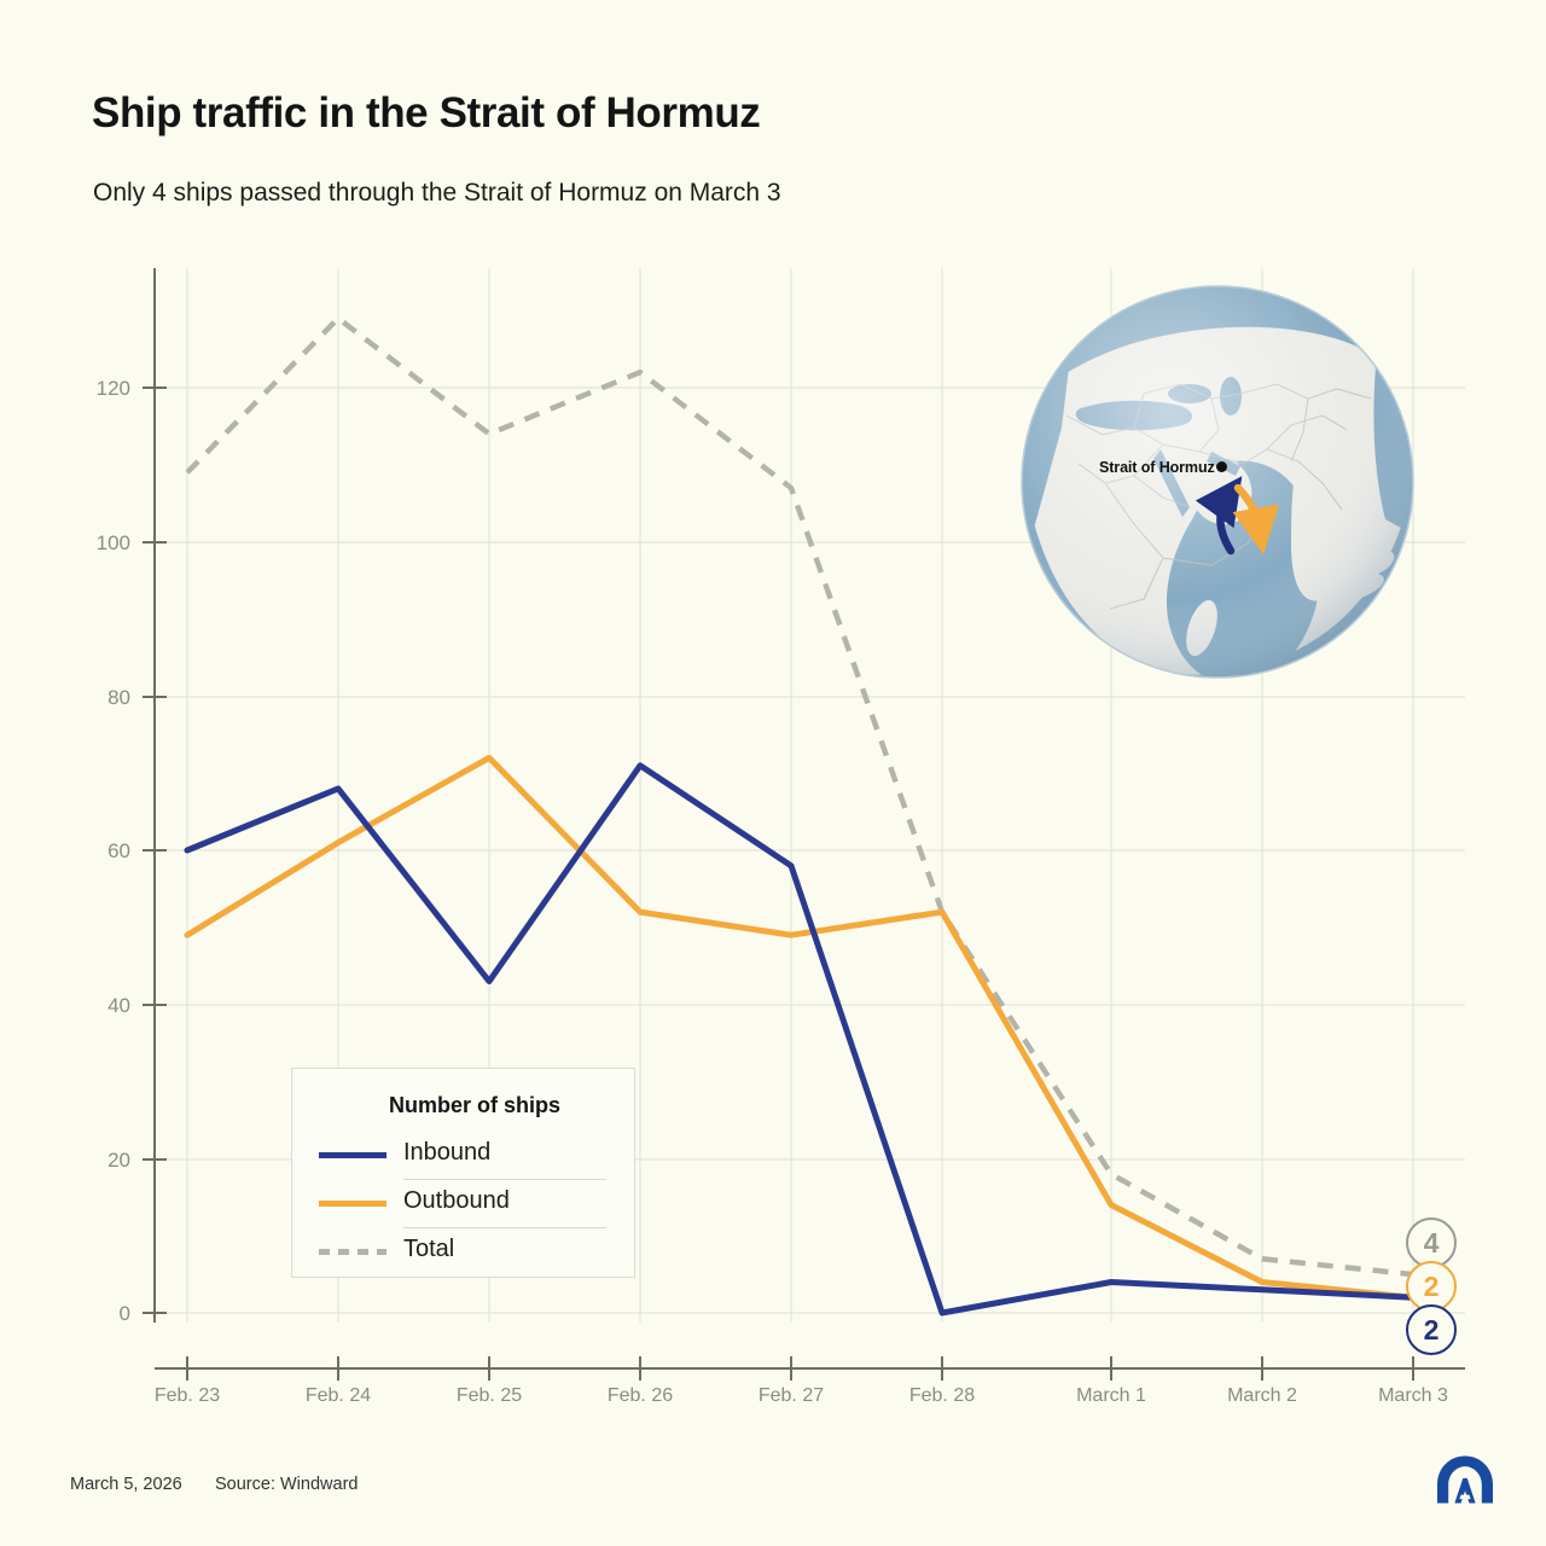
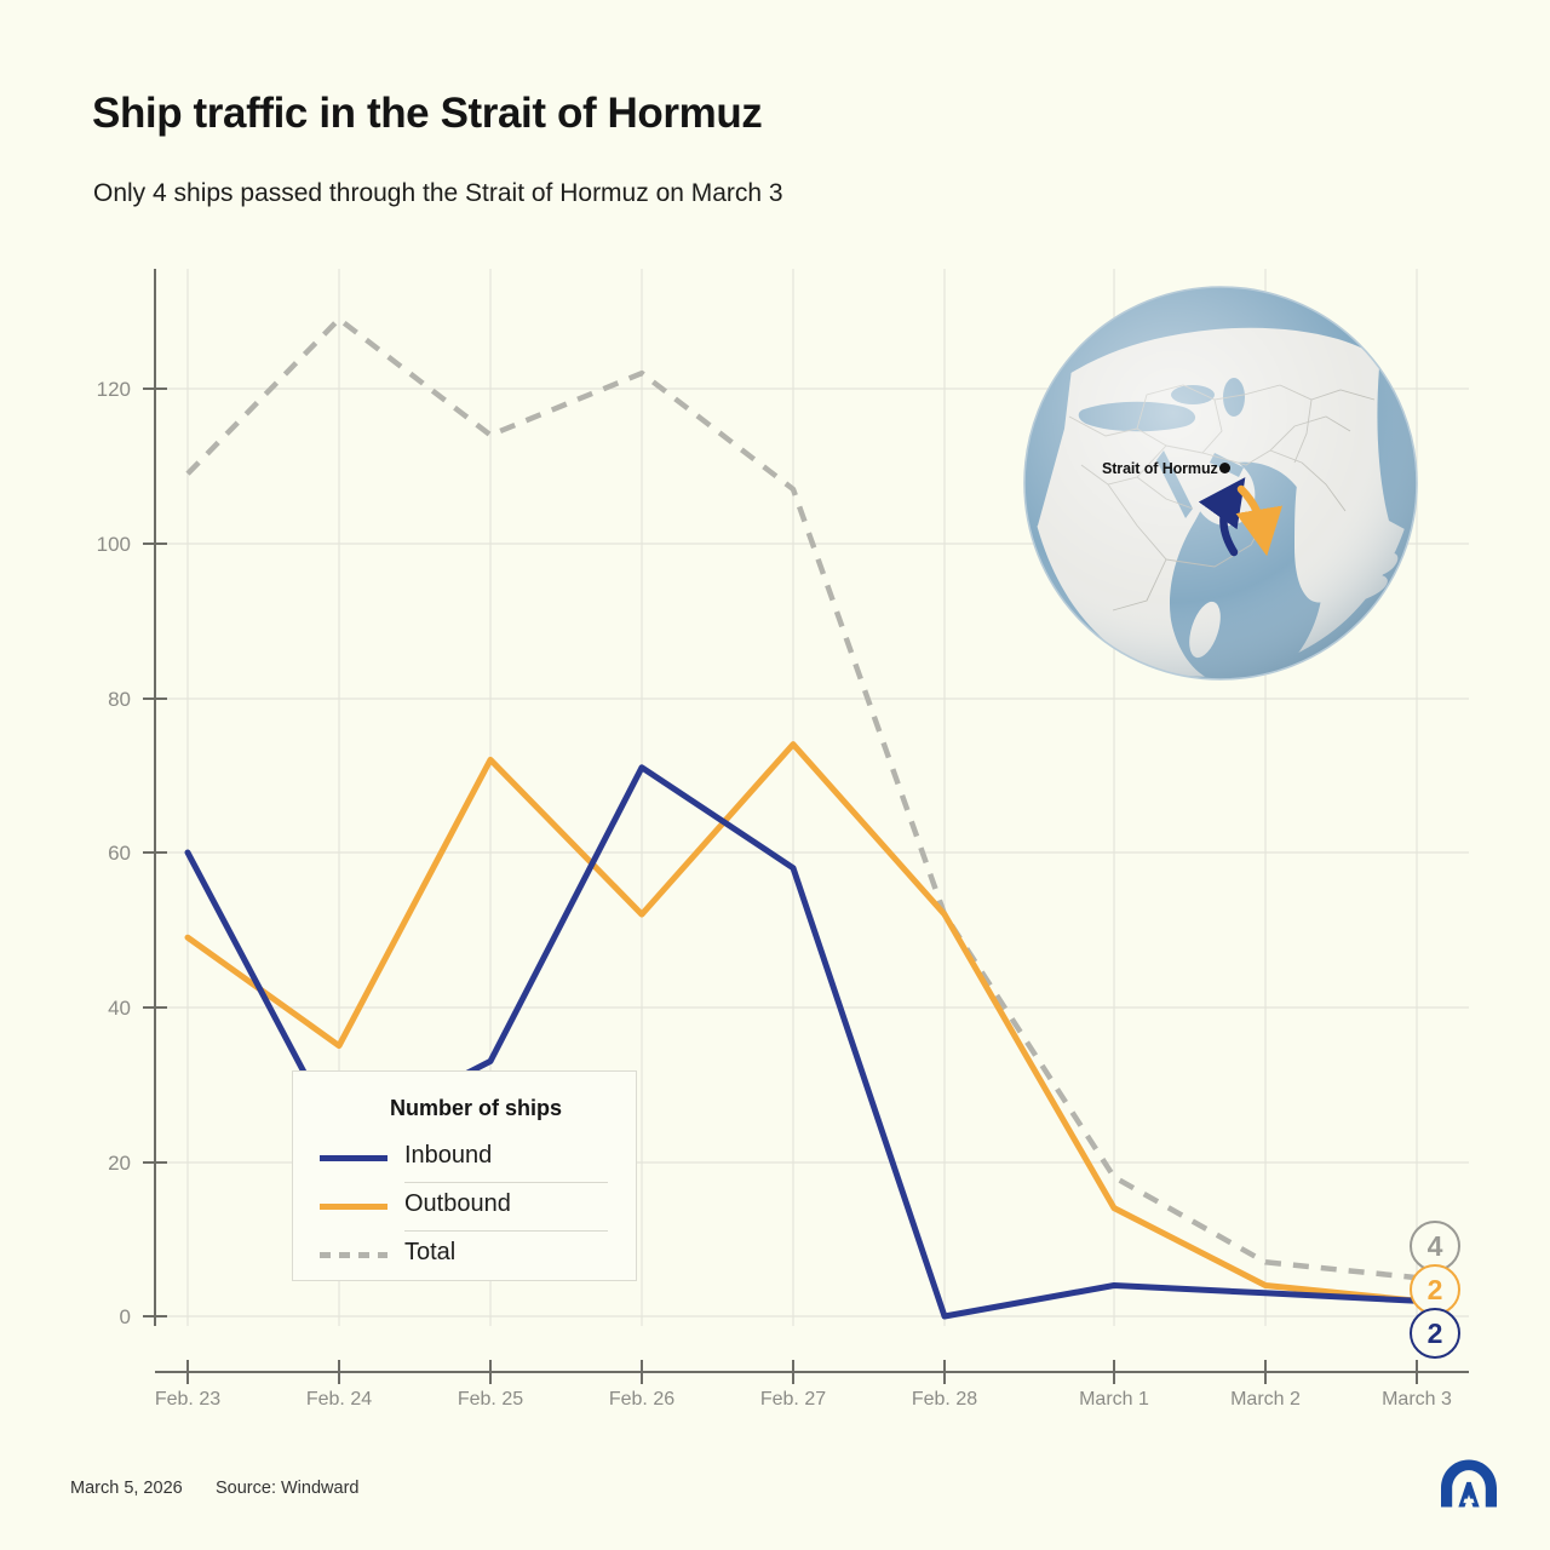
Inbound/Feb. 24: 68 -> 23
Outbound/Feb. 24: 61 -> 35
Inbound/Feb. 25: 43 -> 33
Outbound/Feb. 27: 49 -> 74
